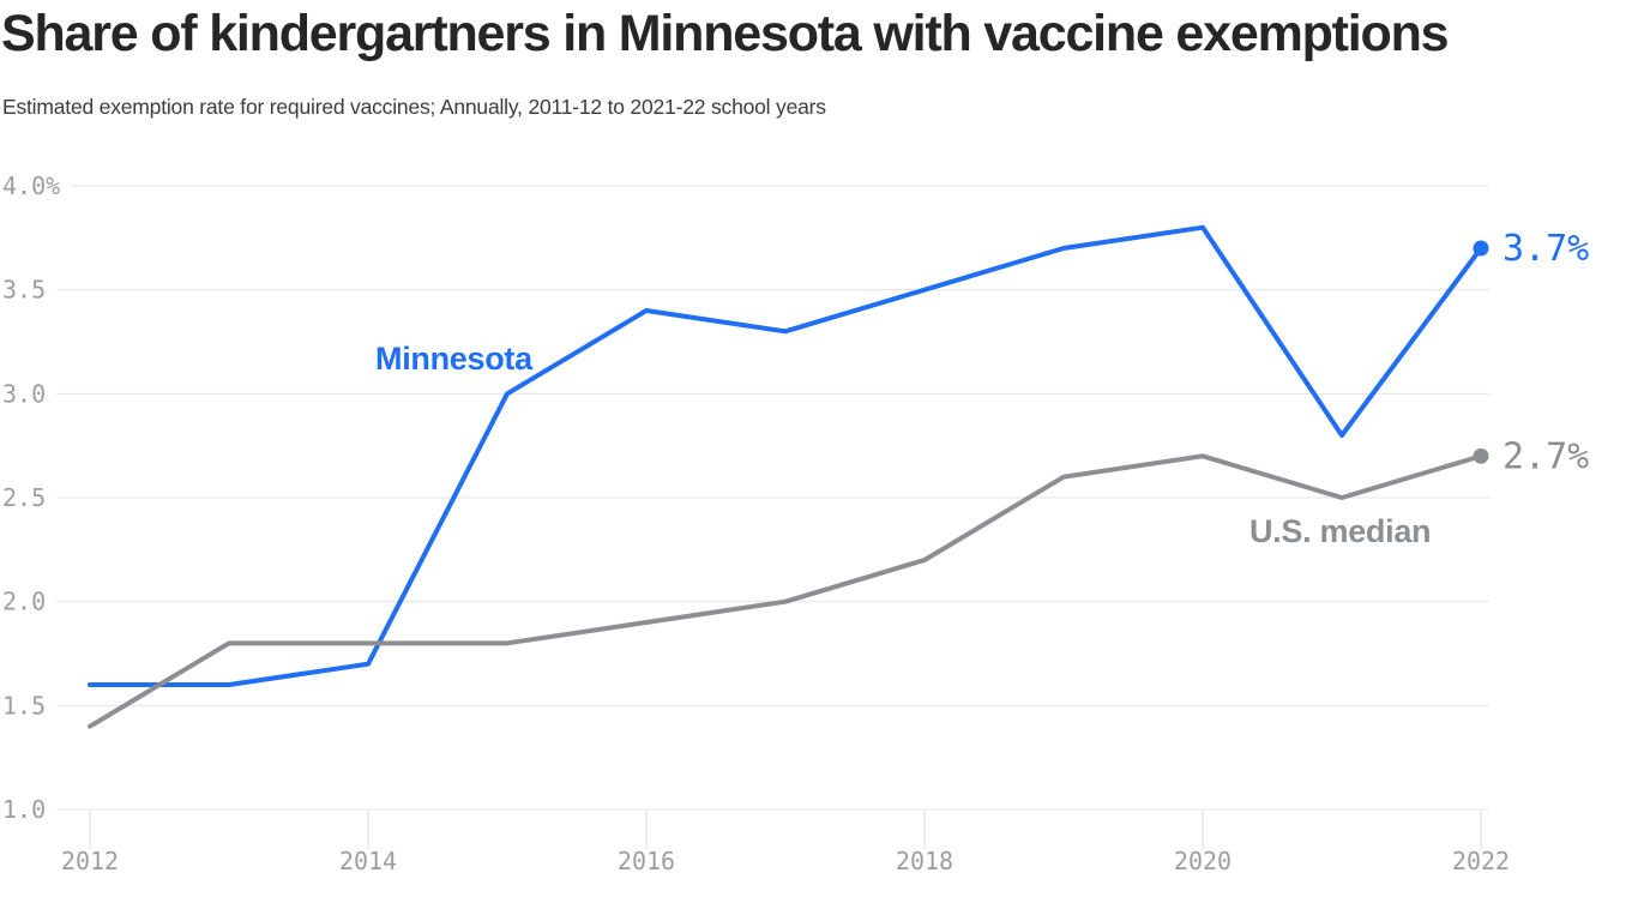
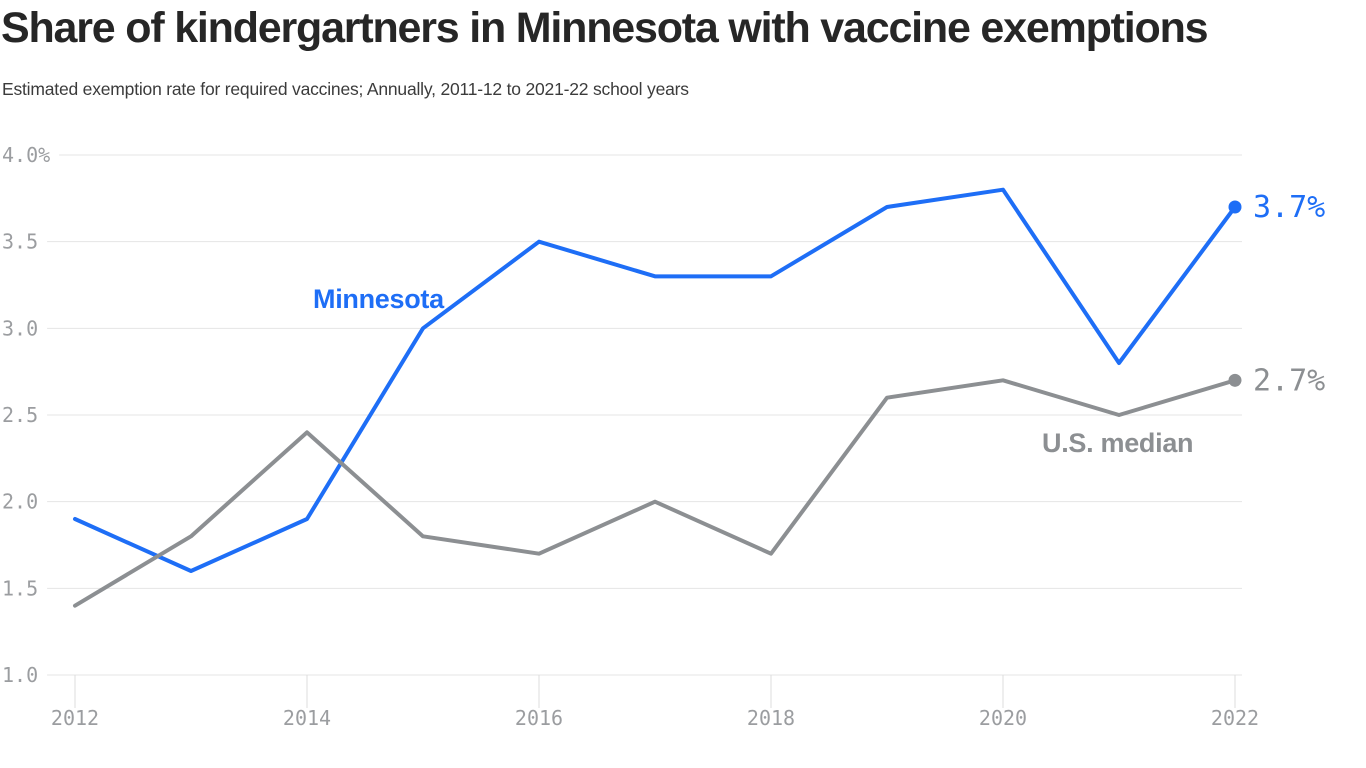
Minnesota/2012: 1.6% -> 1.9%
Minnesota/2014: 1.7% -> 1.9%
U.S. median/2014: 1.8% -> 2.4%
Minnesota/2016: 3.4% -> 3.5%
U.S. median/2016: 1.9% -> 1.7%
Minnesota/2018: 3.5% -> 3.3%
U.S. median/2018: 2.2% -> 1.7%
